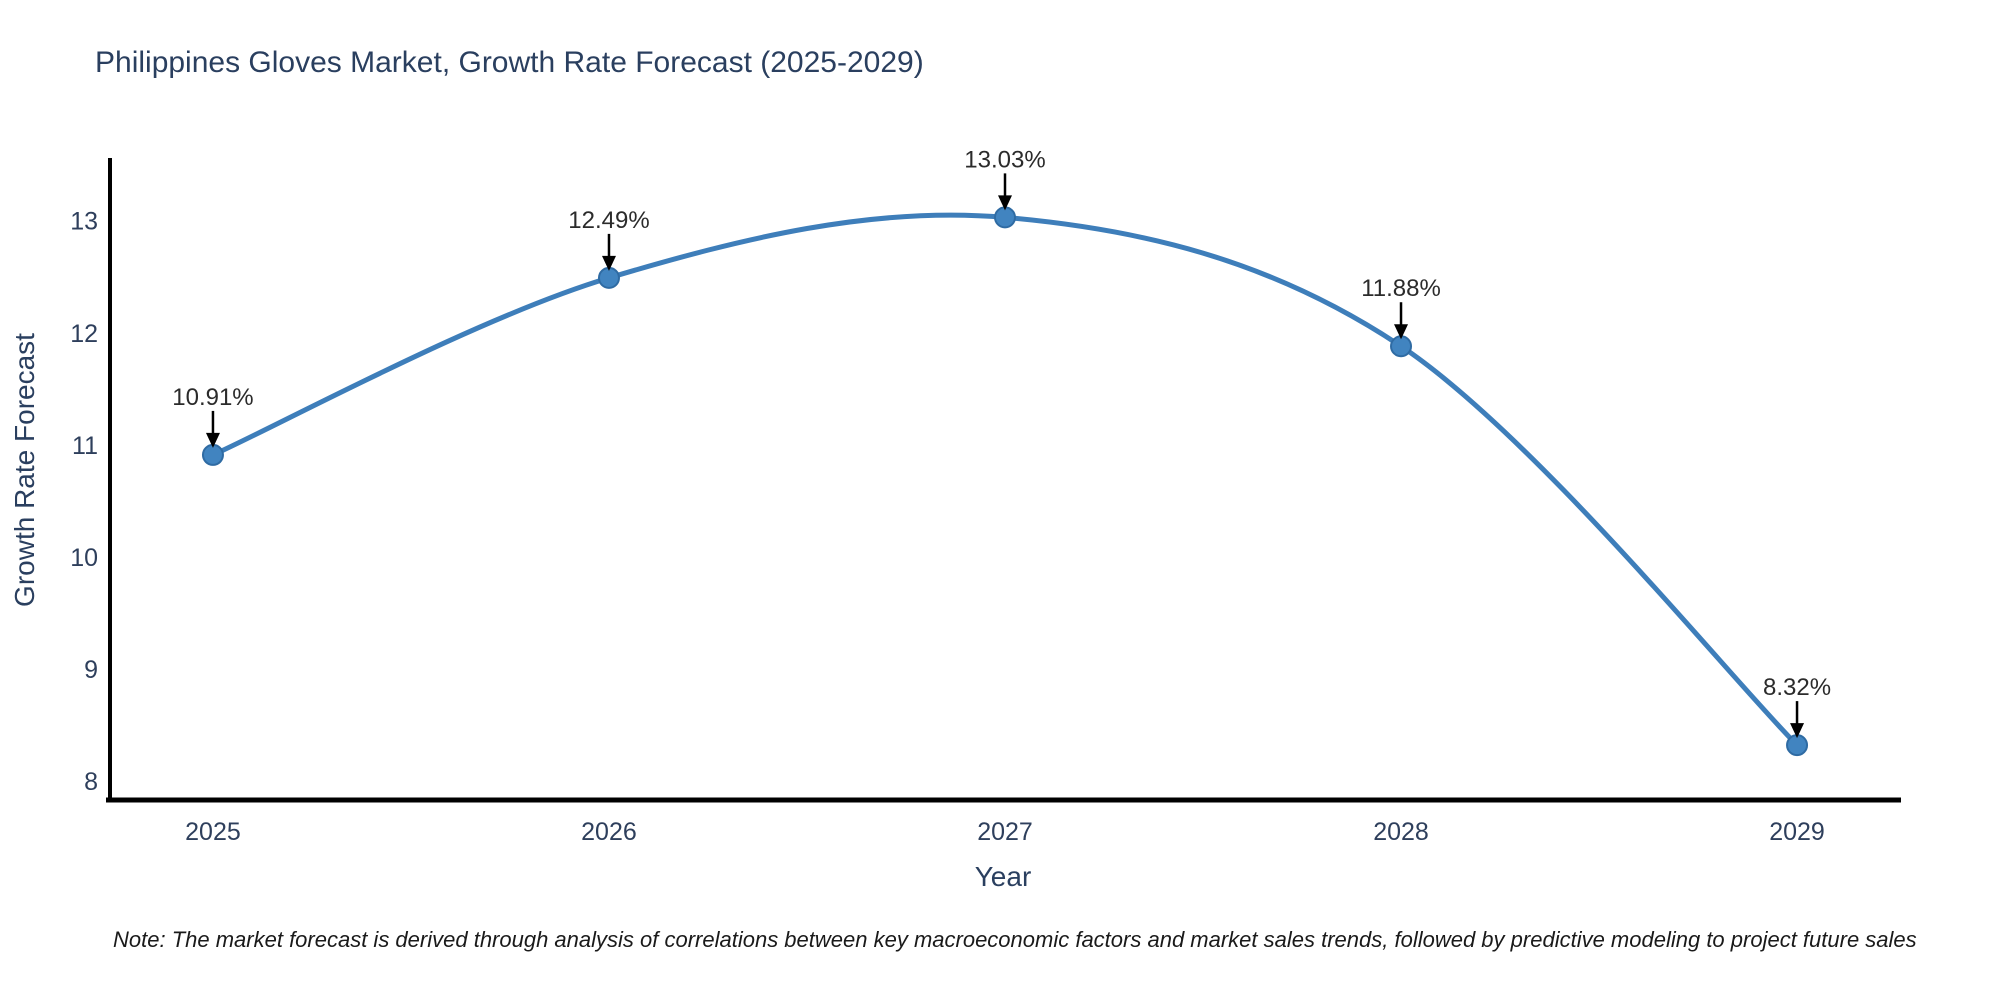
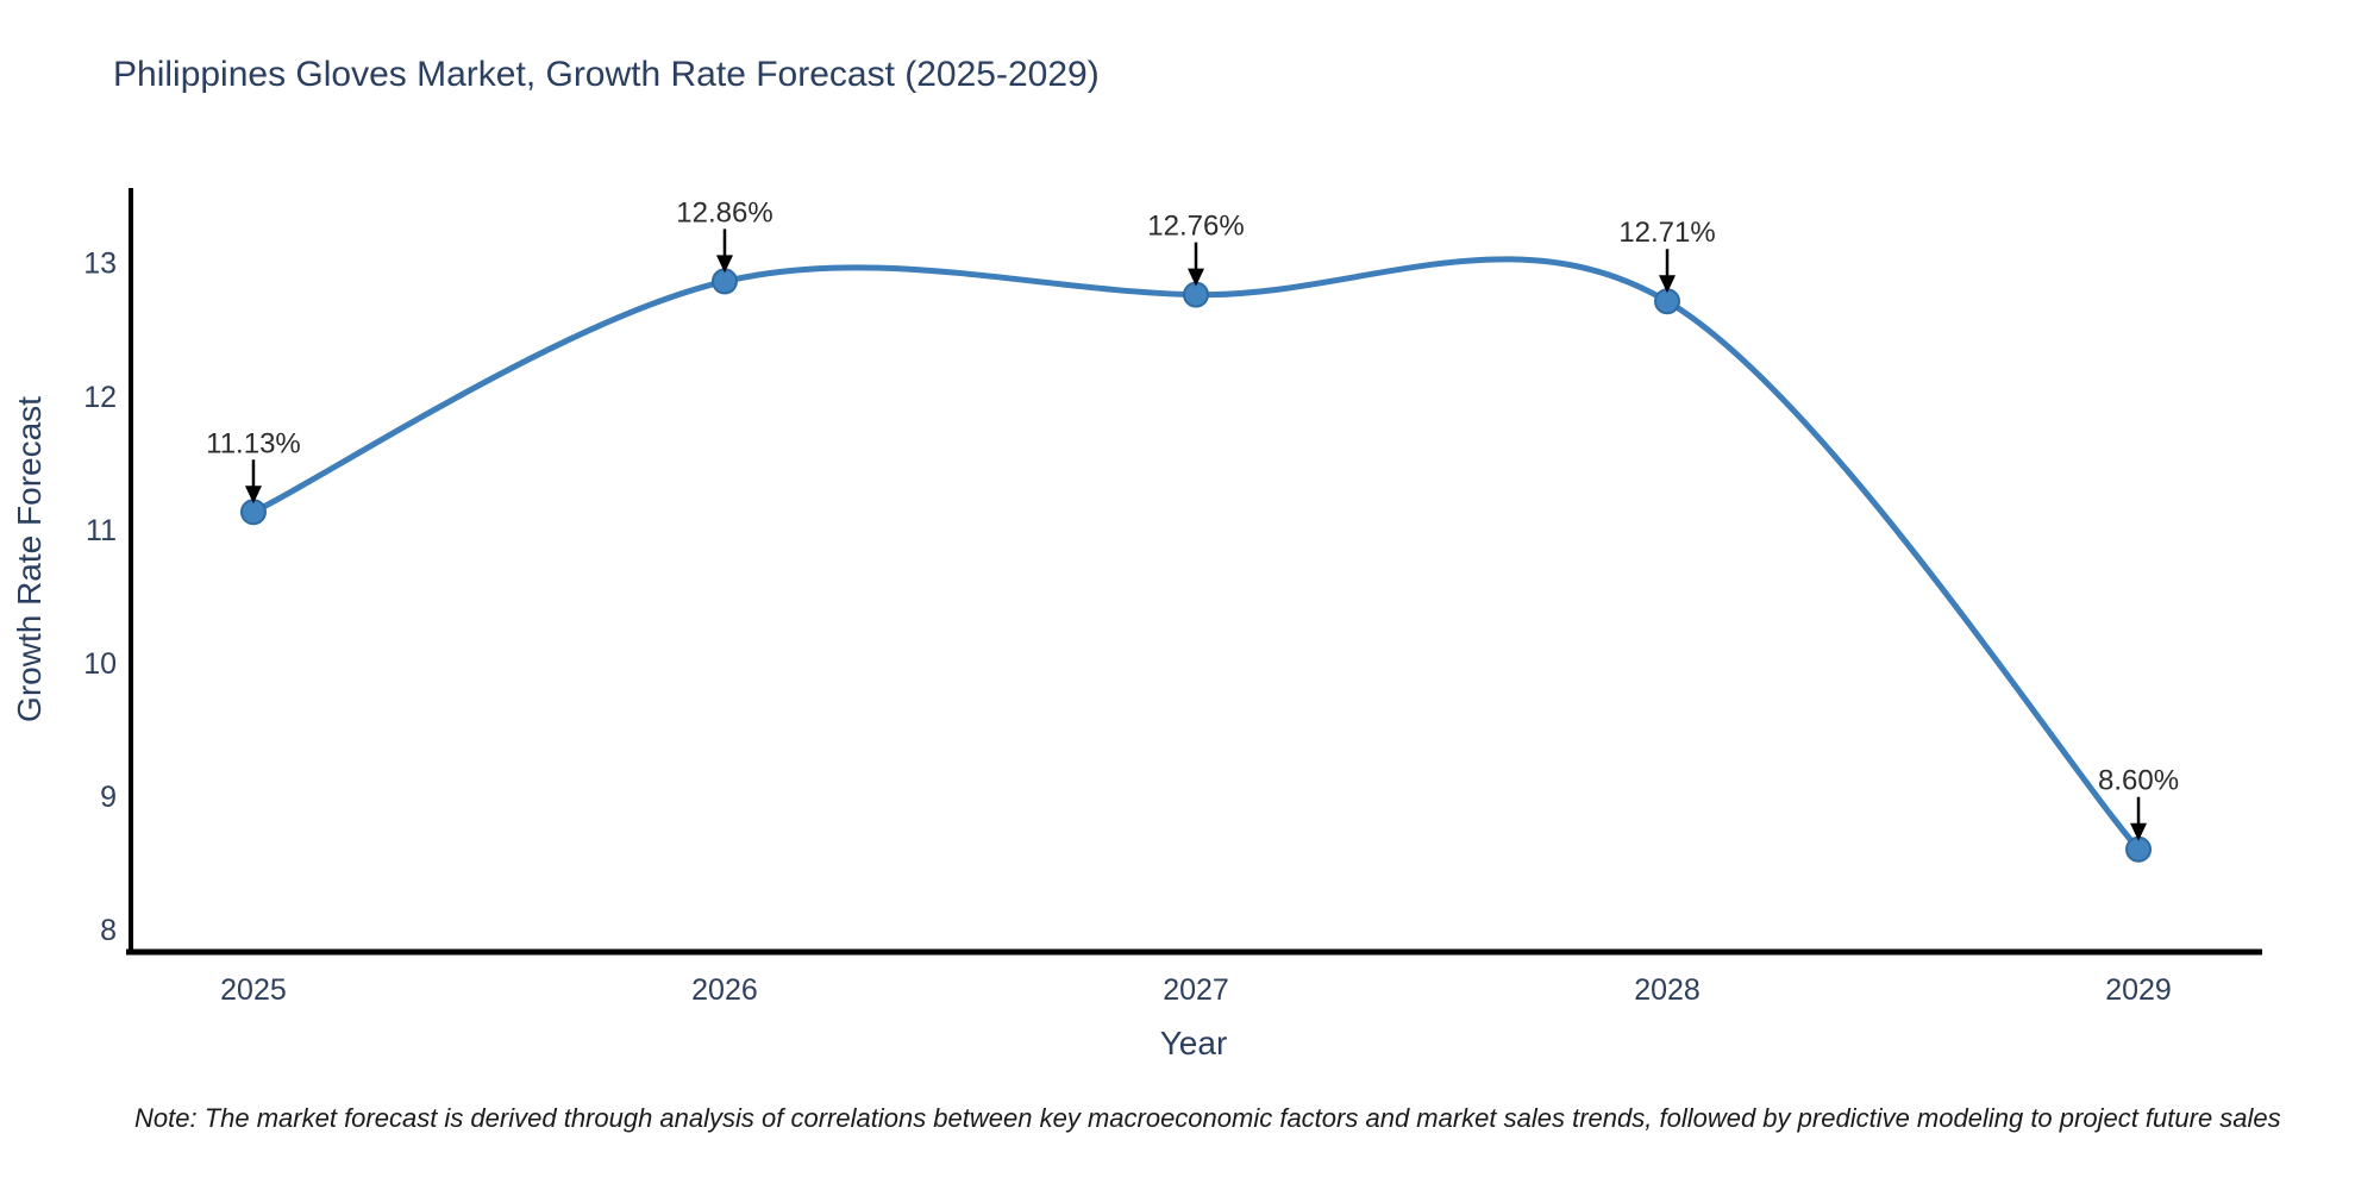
2025: 10.91% -> 11.13%
2026: 12.49% -> 12.86%
2027: 13.03% -> 12.76%
2028: 11.88% -> 12.71%
2029: 8.32% -> 8.60%
